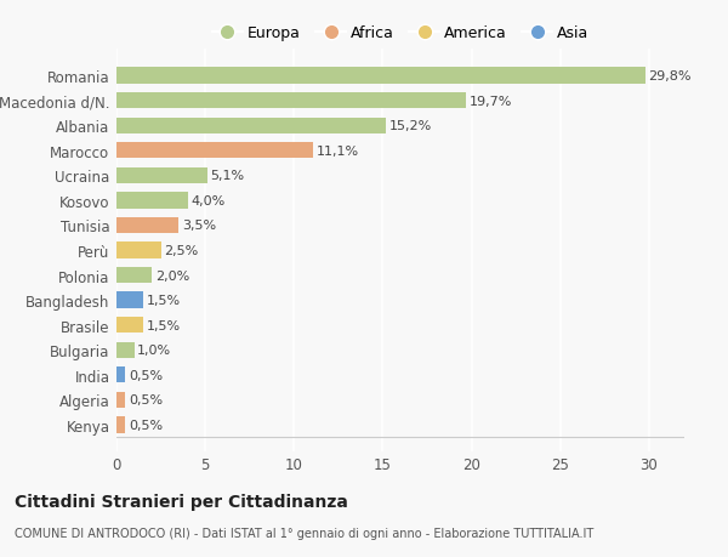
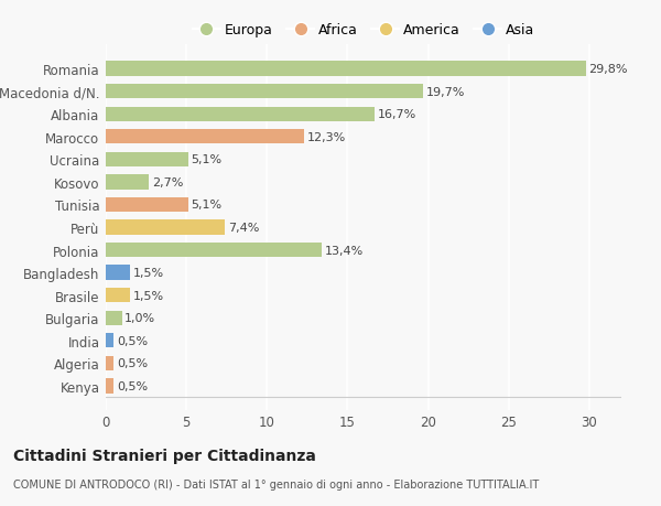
Albania: 15,2% -> 16,7%
Marocco: 11,1% -> 12,3%
Kosovo: 4,0% -> 2,7%
Tunisia: 3,5% -> 5,1%
Perù: 2,5% -> 7,4%
Polonia: 2,0% -> 13,4%
